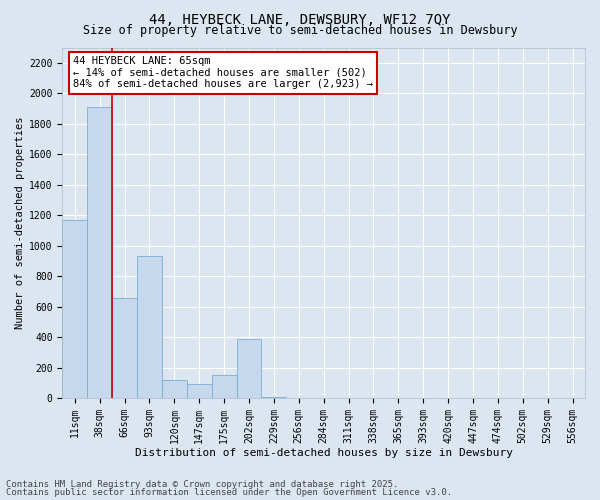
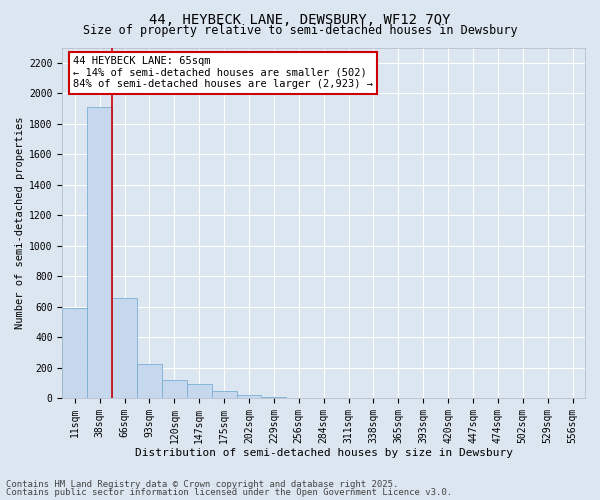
11sqm: 1170 -> 590
93sqm: 930 -> 220
175sqm: 150 -> 50
202sqm: 390 -> 20
